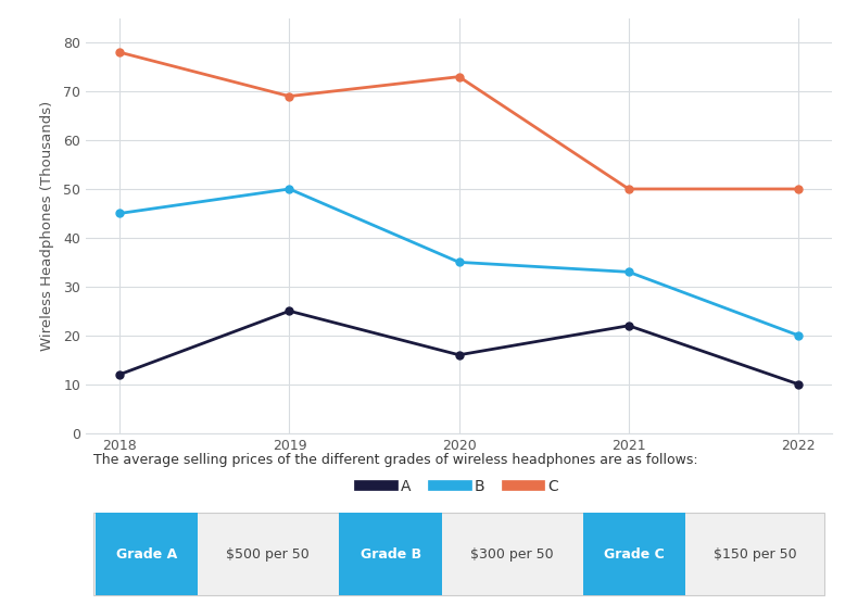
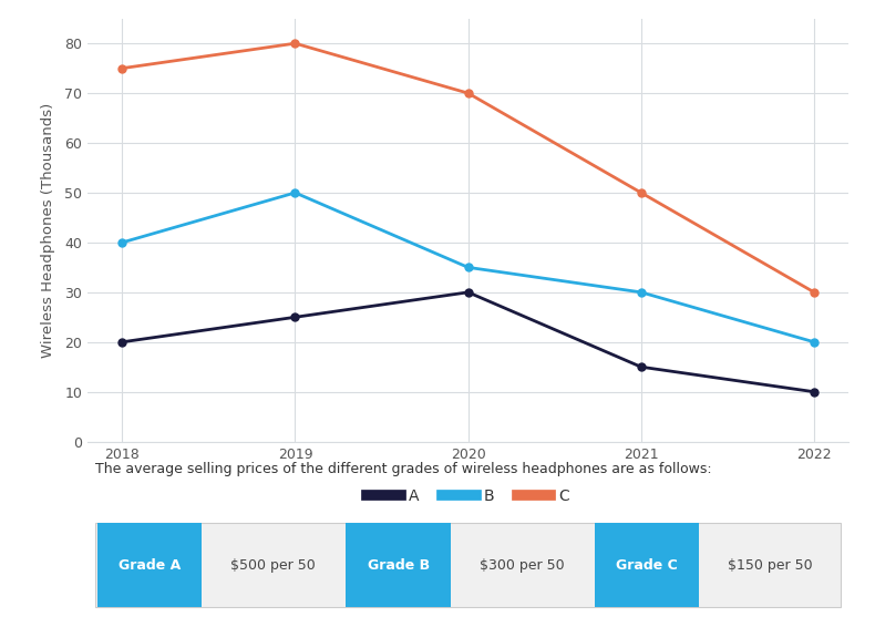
A/2018: 12 -> 20
B/2018: 45 -> 40
C/2018: 78 -> 75
C/2019: 69 -> 80
A/2020: 16 -> 30
C/2020: 73 -> 70
A/2021: 22 -> 15
B/2021: 33 -> 30
C/2022: 50 -> 30
